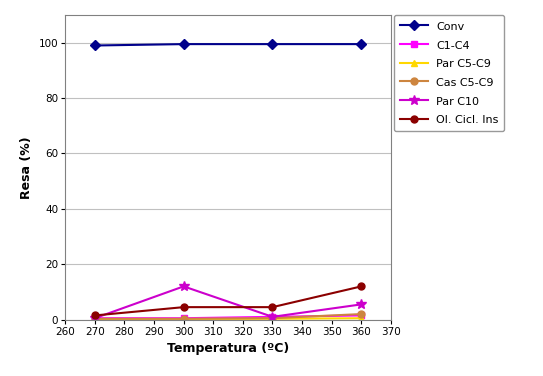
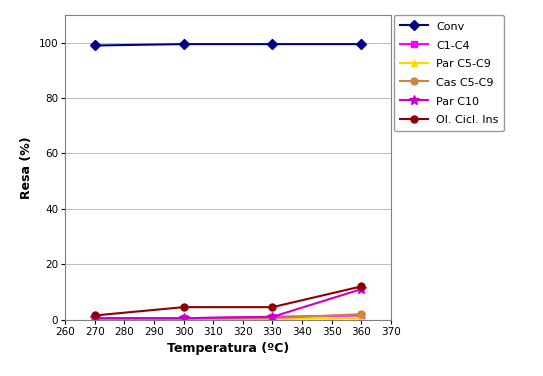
Par C10/300: 12.0 -> 0.5
Par C10/360: 5.5 -> 11.0
